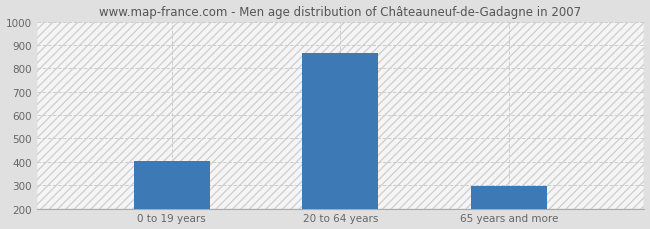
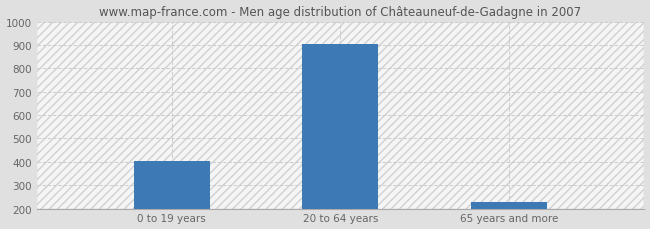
20 to 64 years: 865 -> 905
65 years and more: 295 -> 230
